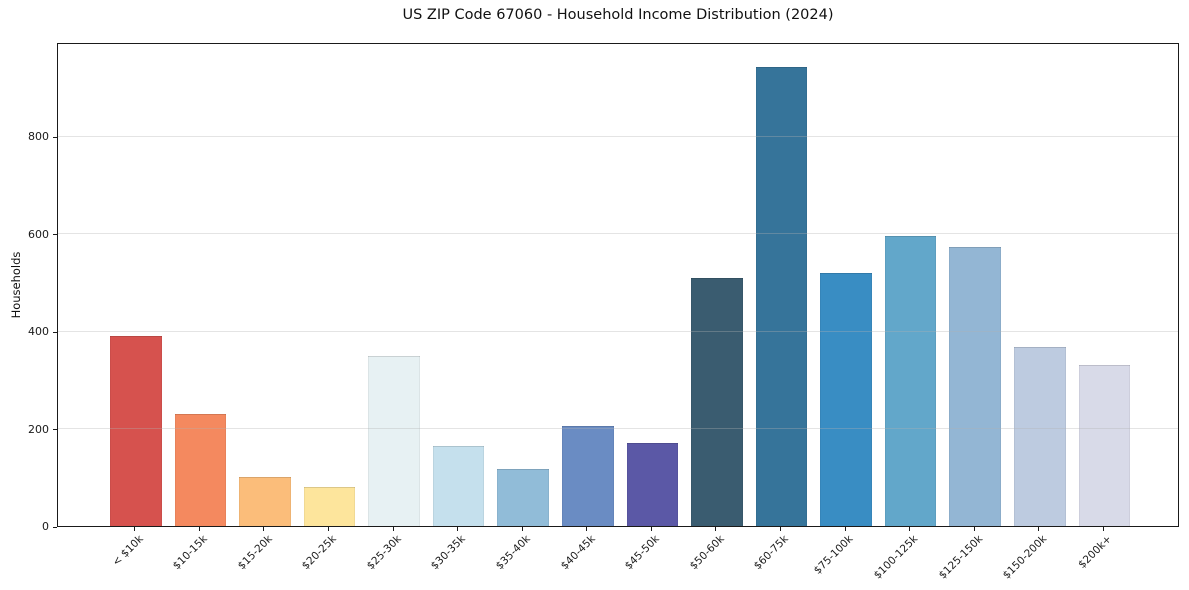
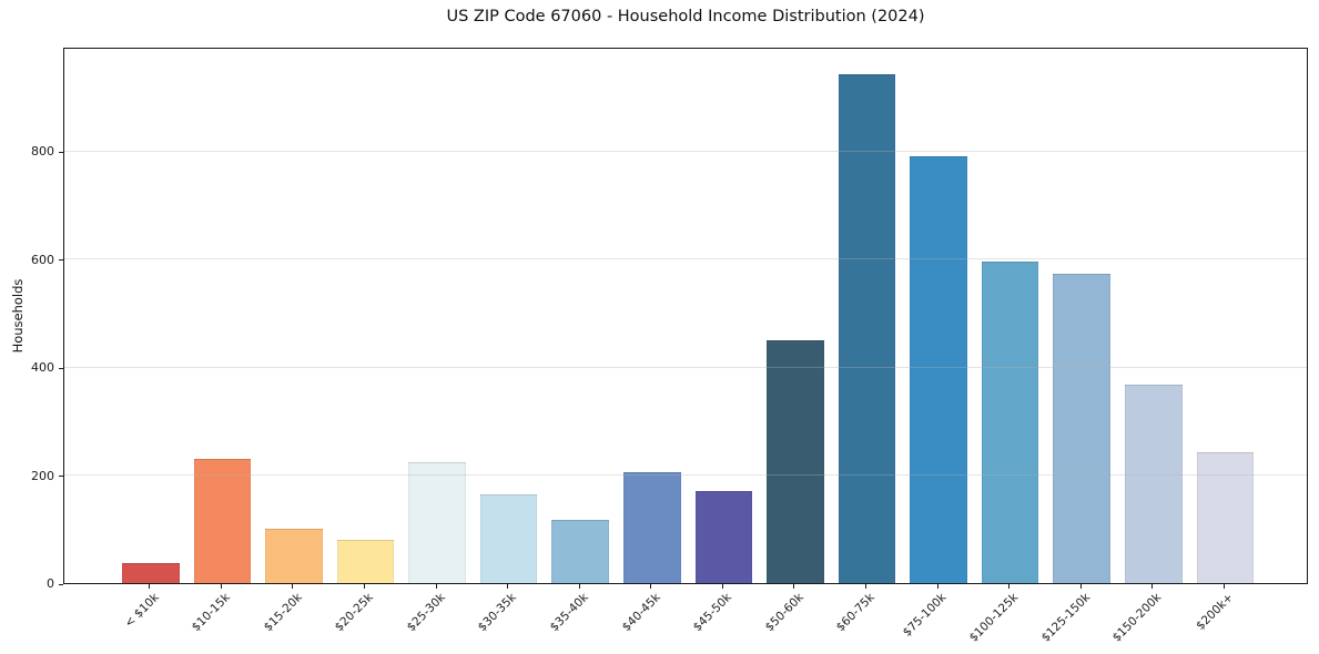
< $10k: 390 -> 40
$25-30k: 350 -> 220
$50-60k: 510 -> 450
$75-100k: 520 -> 790
$200k+: 330 -> 240
